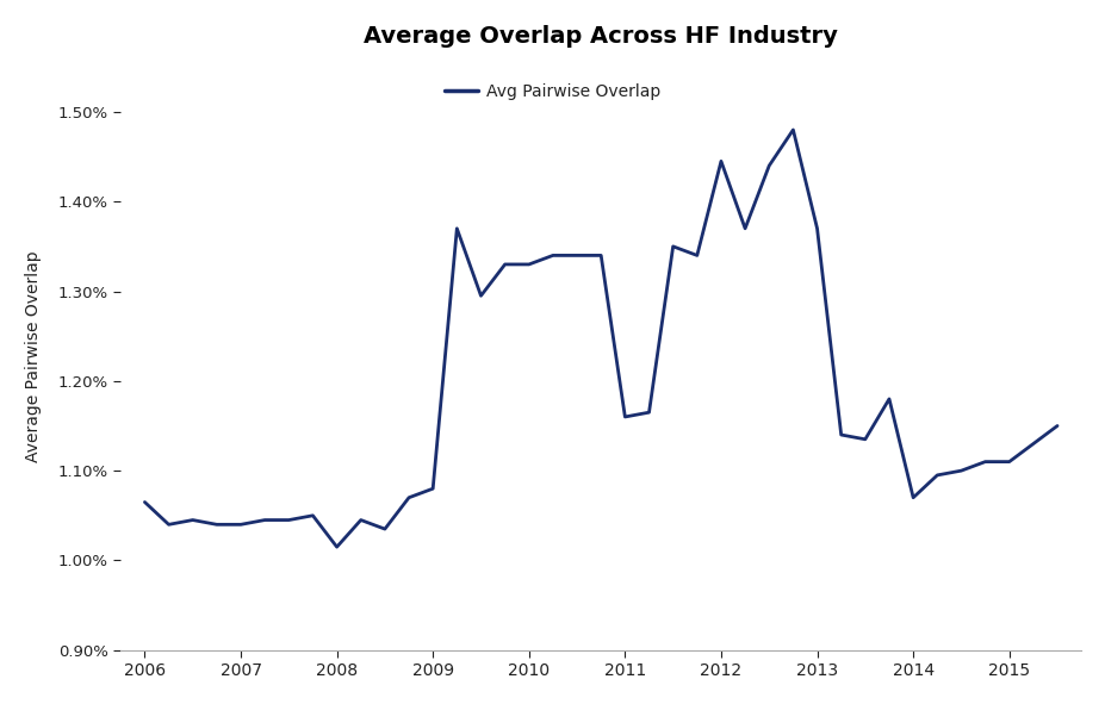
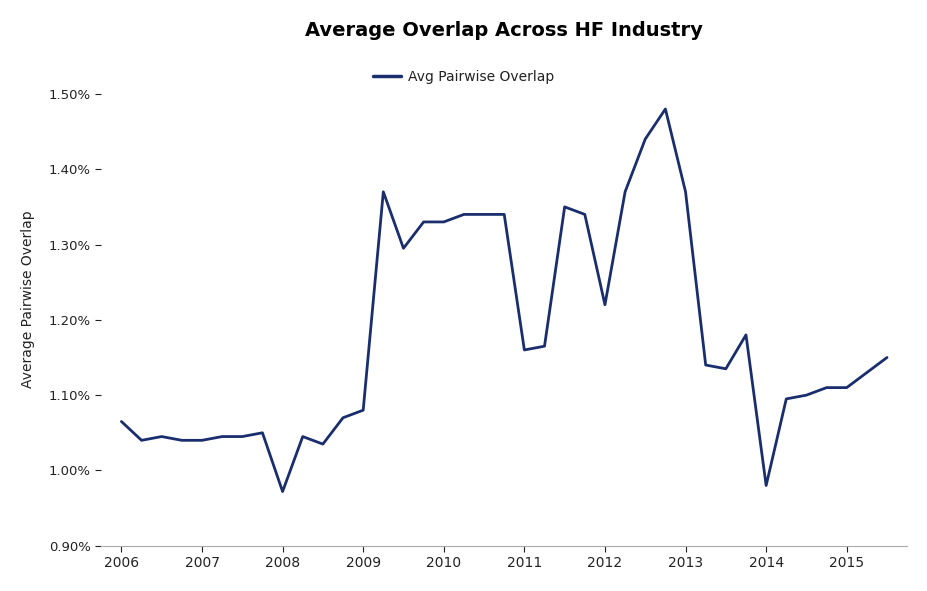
2008: 1.015% -> 0.972%
2012: 1.445% -> 1.220%
2014: 1.070% -> 0.980%
